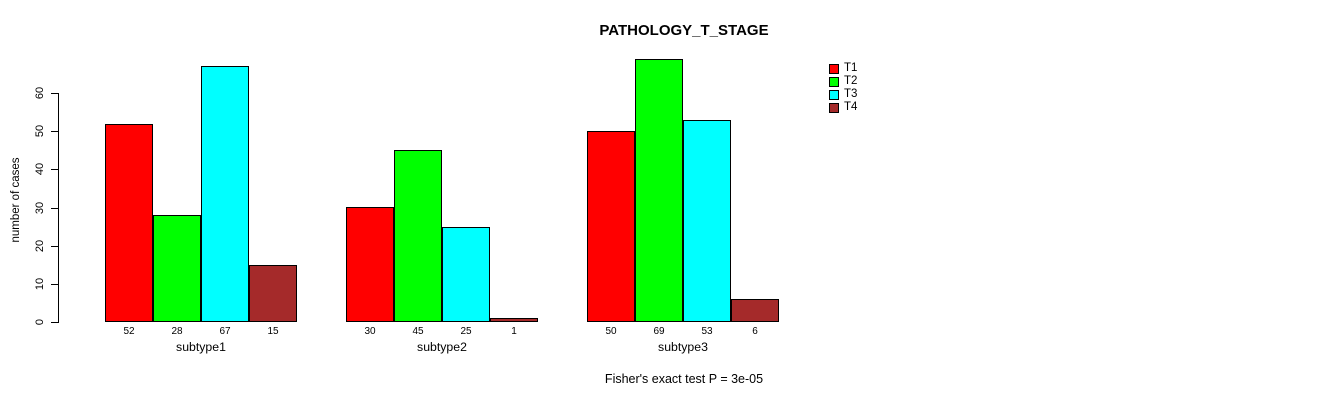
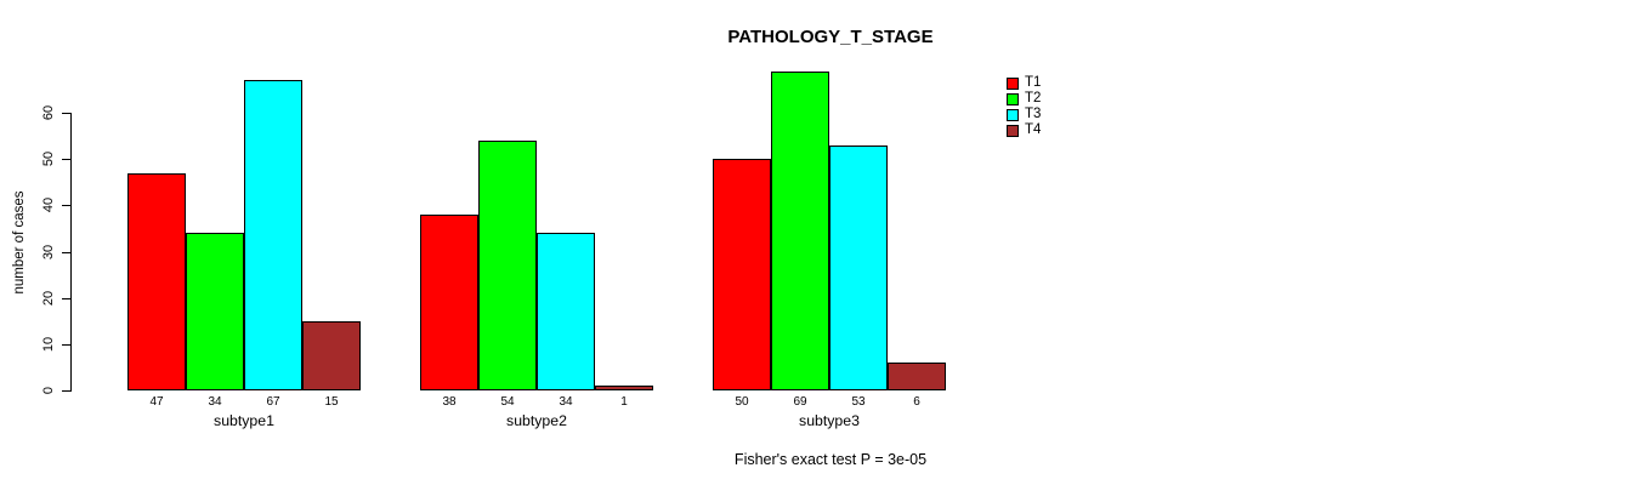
T1/subtype1: 52 -> 47
T2/subtype1: 28 -> 34
T1/subtype2: 30 -> 38
T2/subtype2: 45 -> 54
T3/subtype2: 25 -> 34
